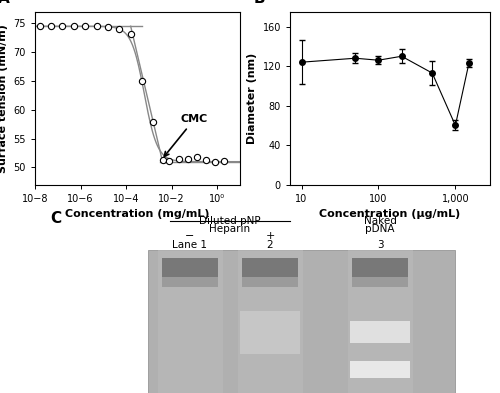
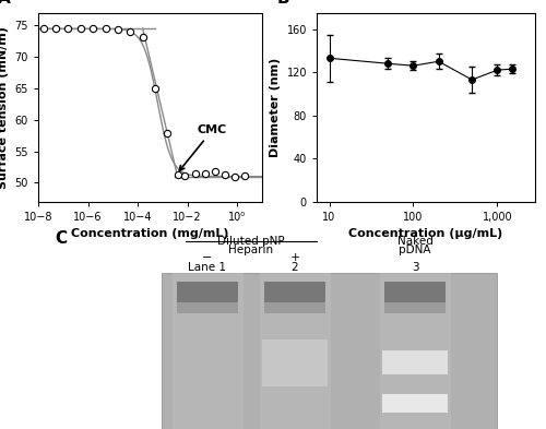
10: 124 -> 133
1,000: 60 -> 122
